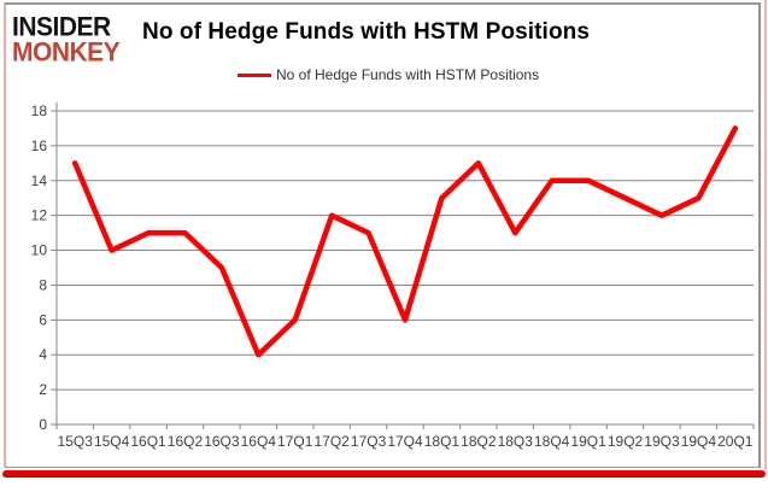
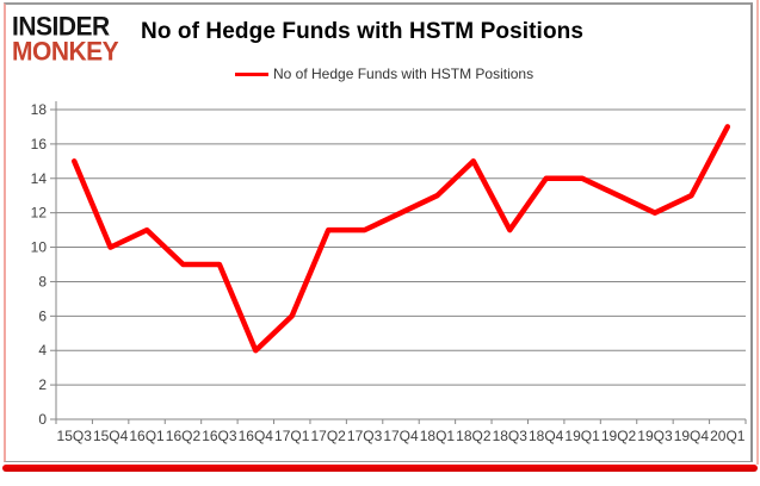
16Q2: 11 -> 9
17Q2: 12 -> 11
17Q4: 6 -> 12
